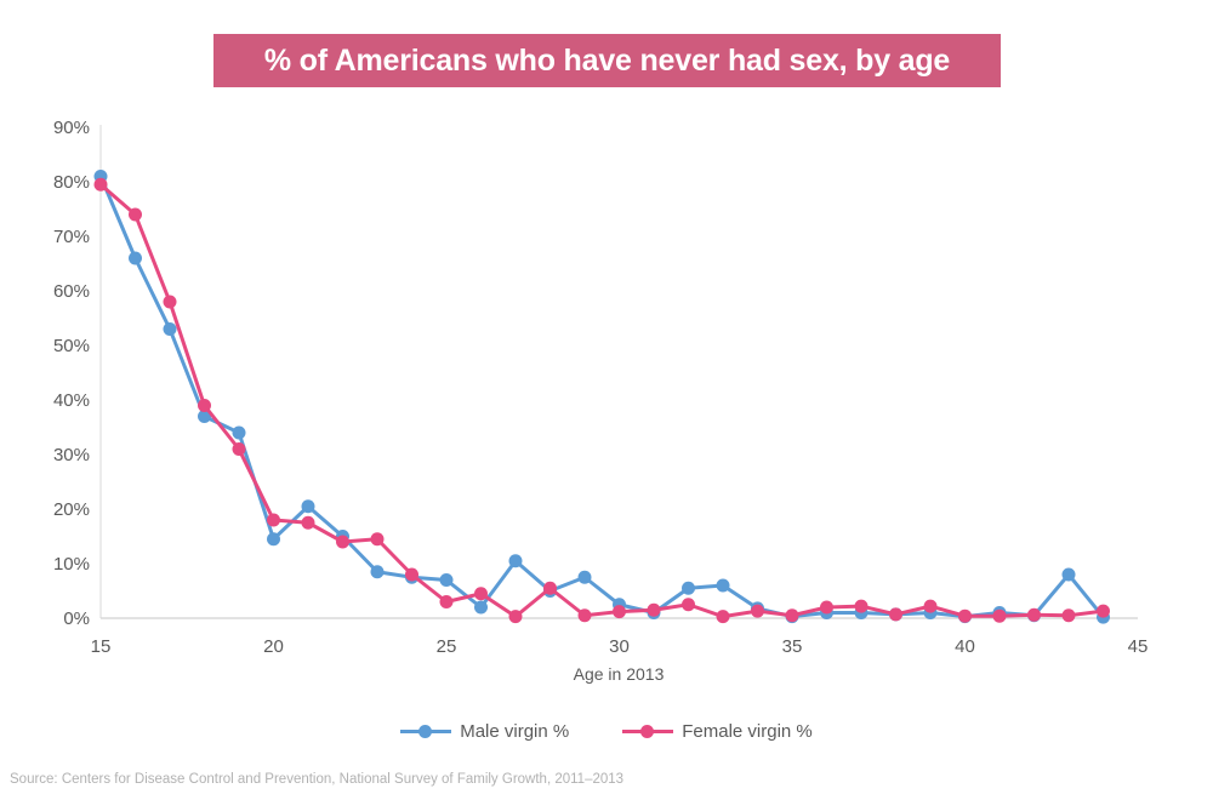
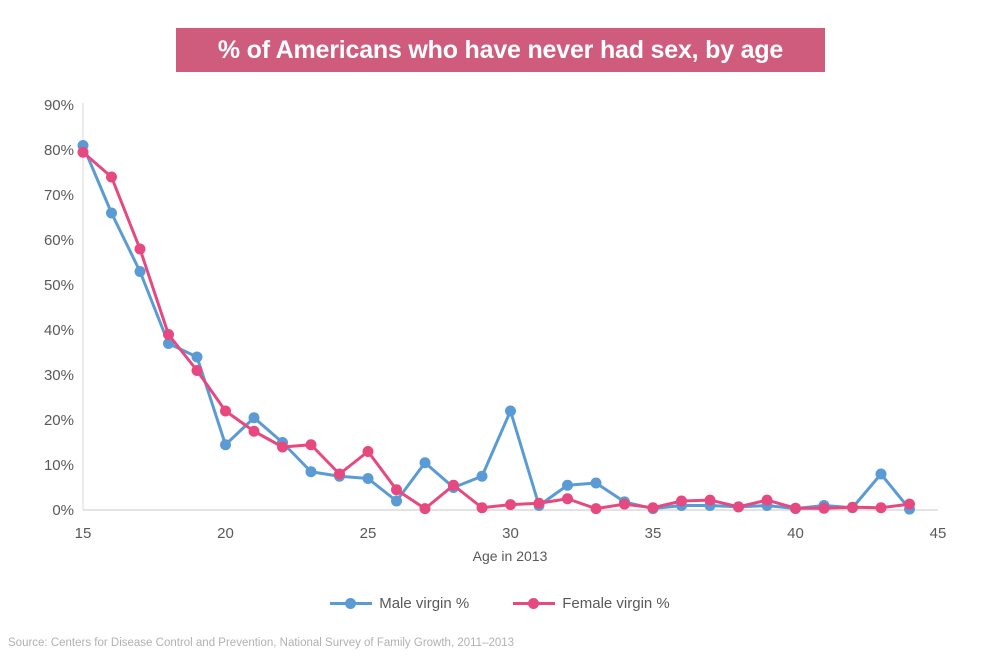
Female virgin %/20: 18% -> 22%
Female virgin %/25: 3% -> 13%
Male virgin %/30: 2% -> 22%
